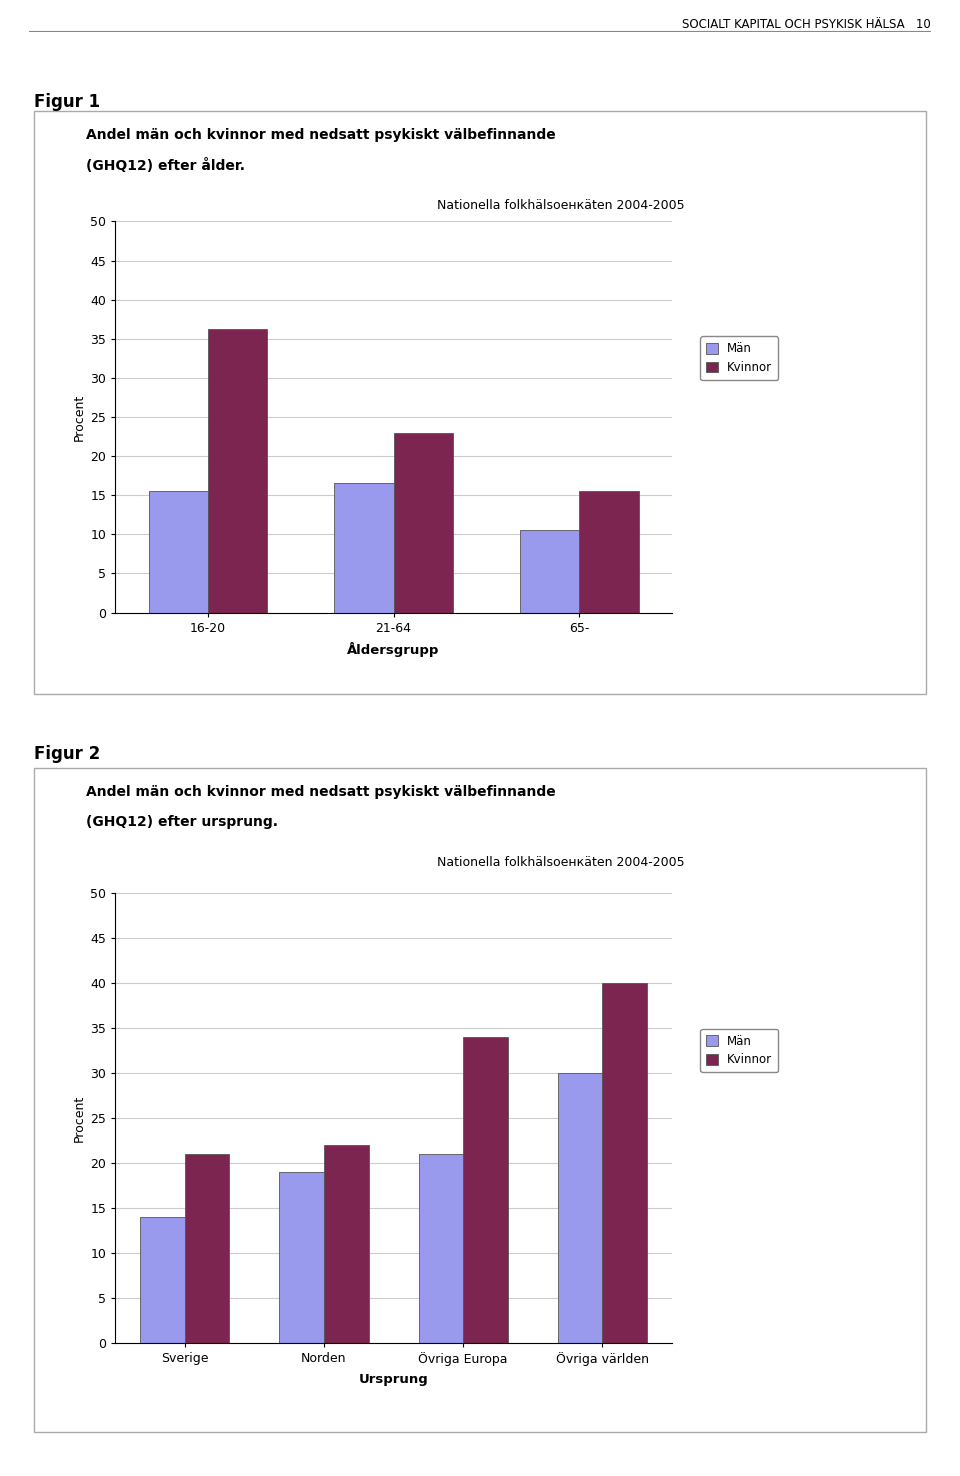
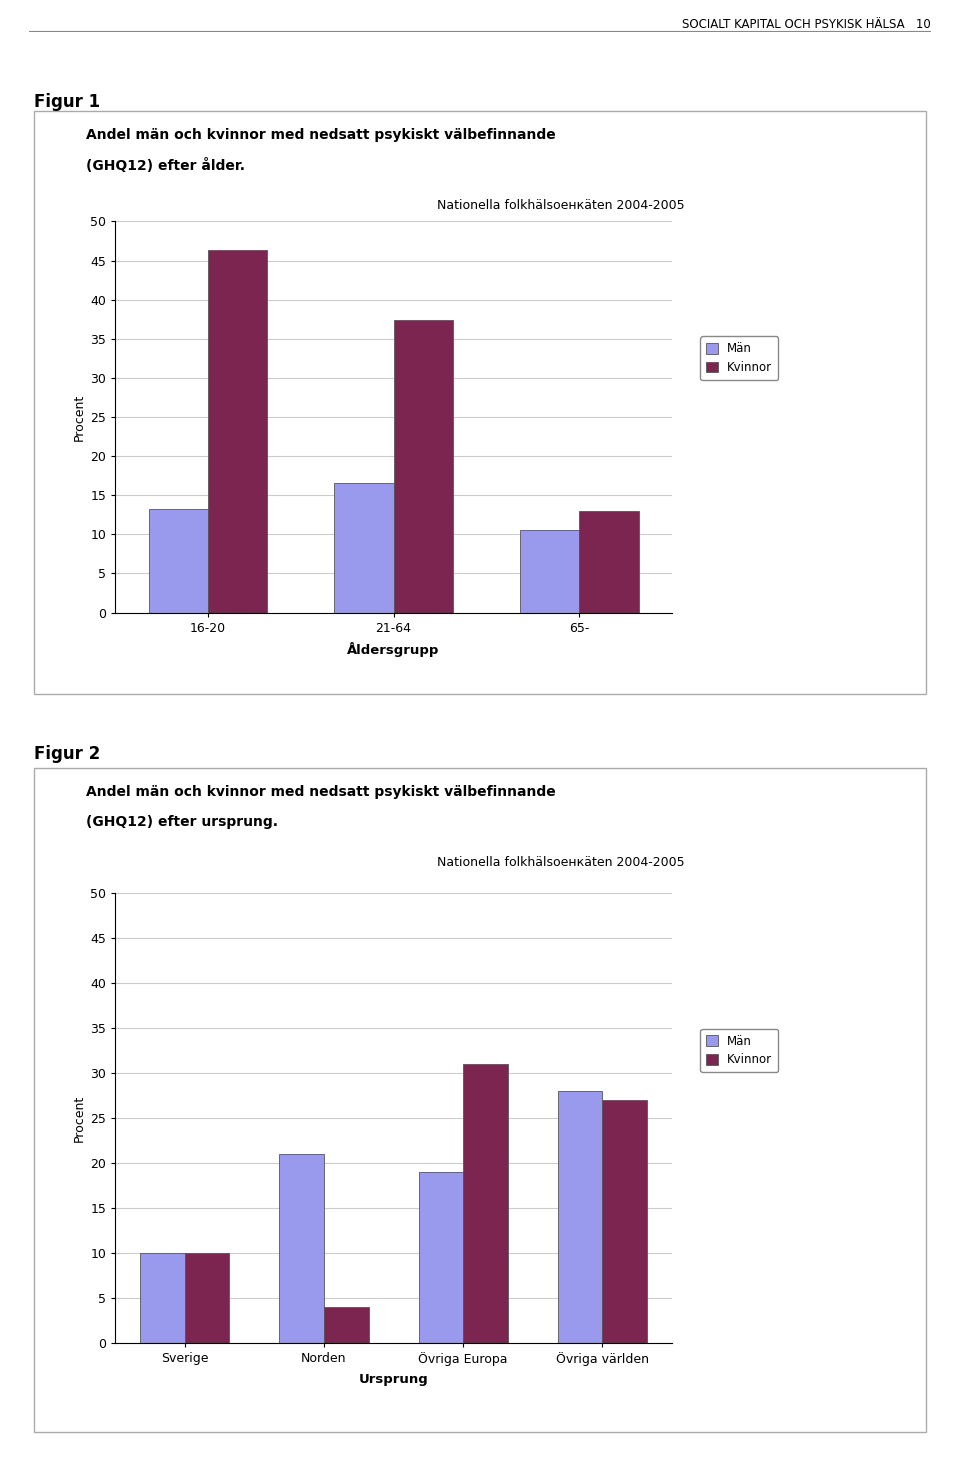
Män/16-20: 15.5 -> 13.2
Kvinnor/16-20: 36.2 -> 46.4
Kvinnor/21-64: 23.0 -> 37.4
Kvinnor/65-: 15.5 -> 13.0
Män/Sverige: 14 -> 10
Kvinnor/Sverige: 21 -> 10
Män/Norden: 19 -> 21
Kvinnor/Norden: 22 -> 4
Män/Övriga Europa: 21 -> 19
Kvinnor/Övriga Europa: 34 -> 31
Män/Övriga världen: 30 -> 28
Kvinnor/Övriga världen: 40 -> 27
